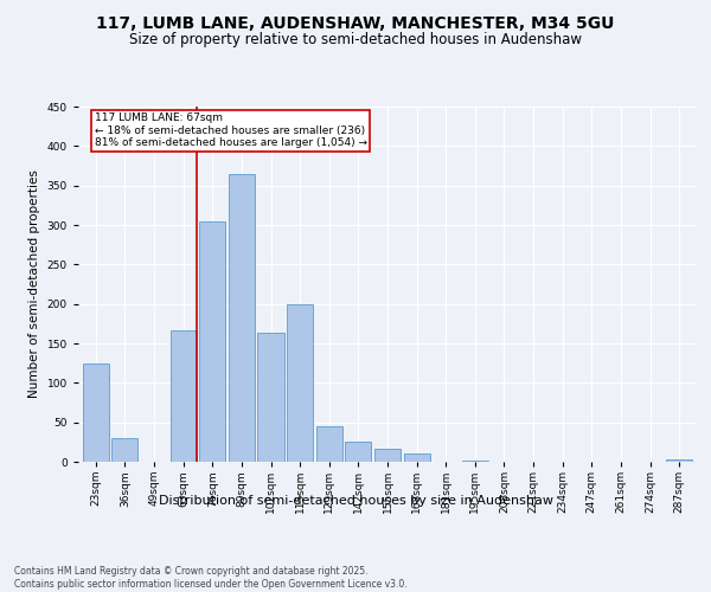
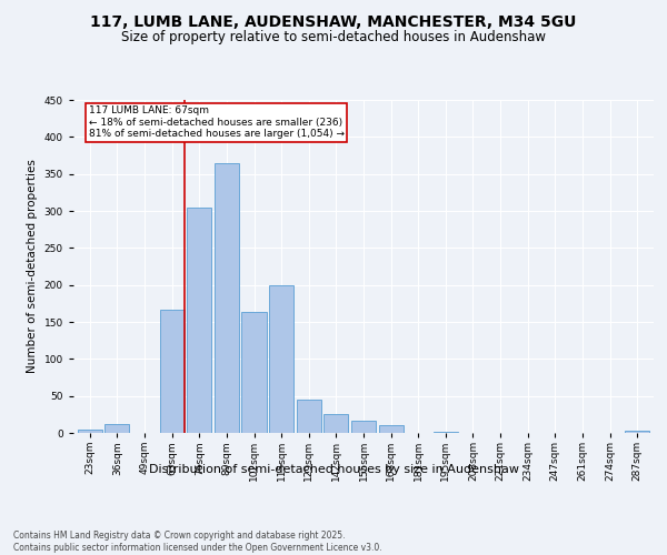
23sqm: 124 -> 5
36sqm: 30 -> 12
